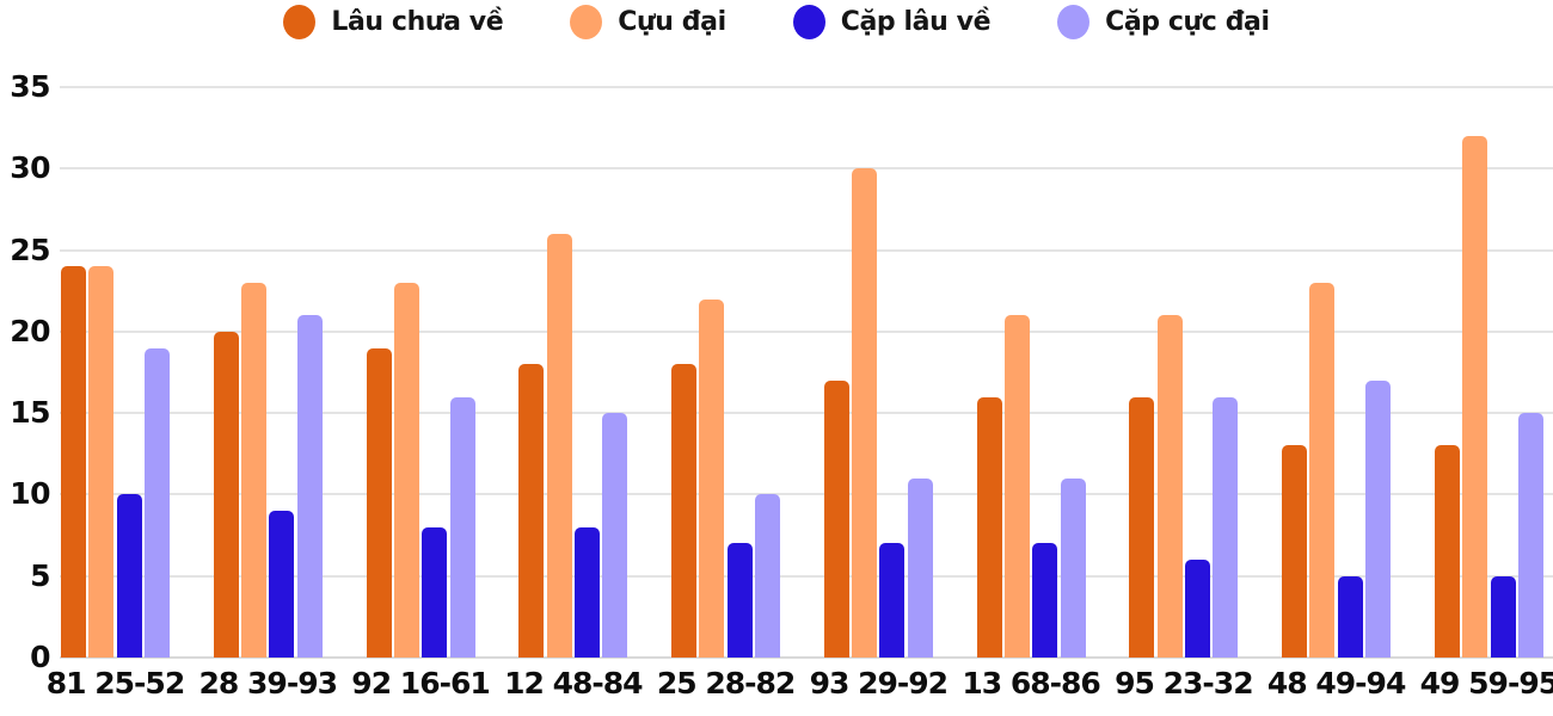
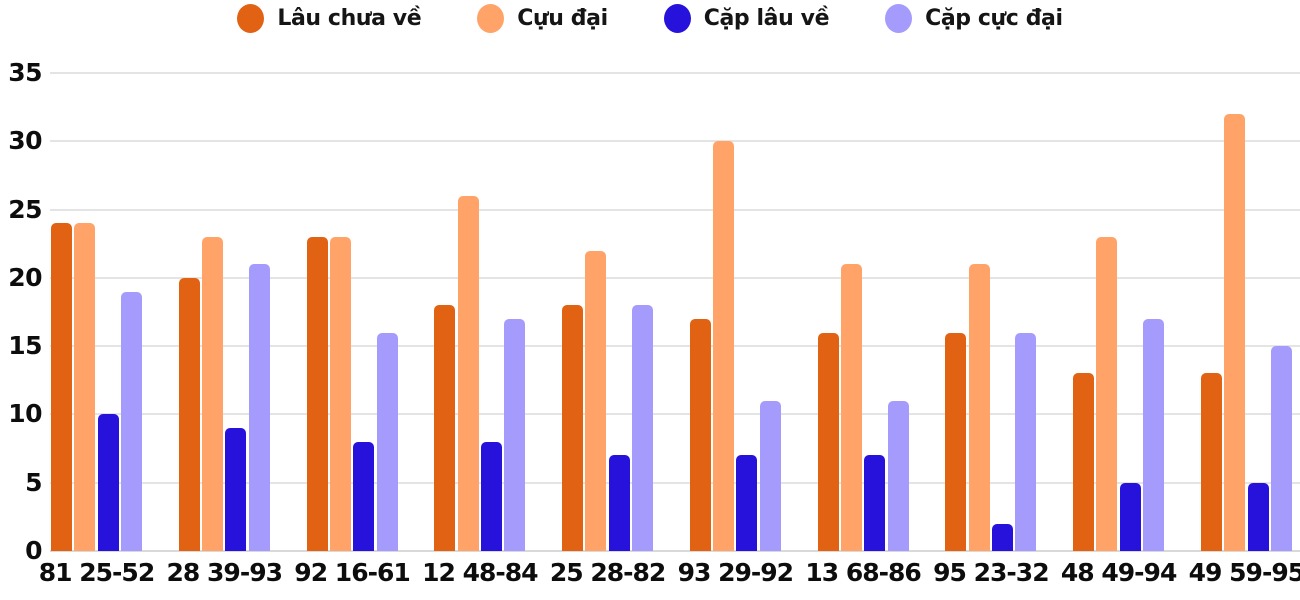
Lâu chưa về/92 16-61: 19 -> 23
Cặp cực đại/12 48-84: 15 -> 17
Cặp cực đại/25 28-82: 10 -> 18
Cặp lâu về/95 23-32: 6 -> 2
